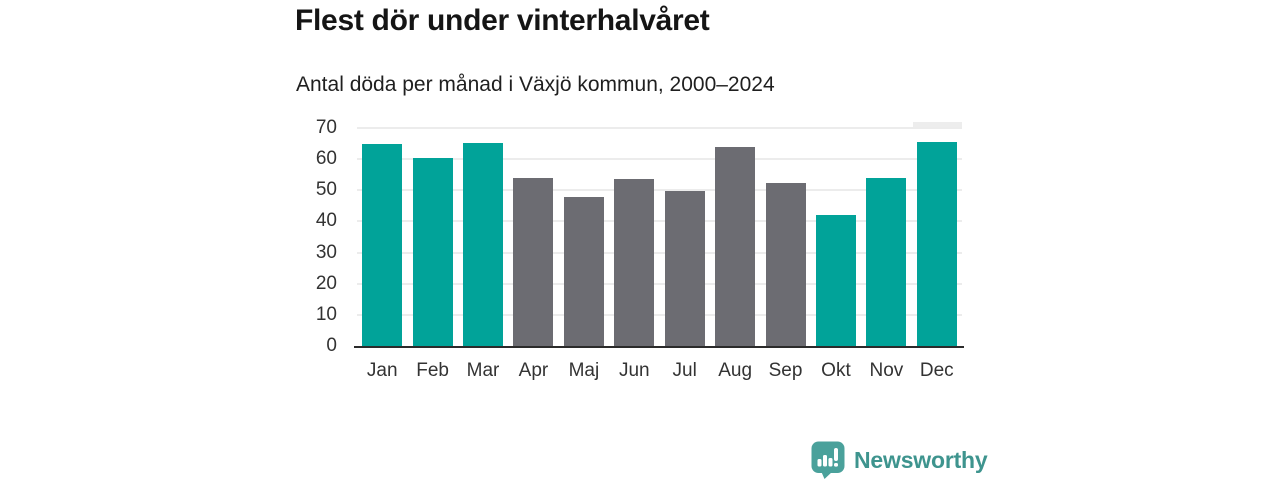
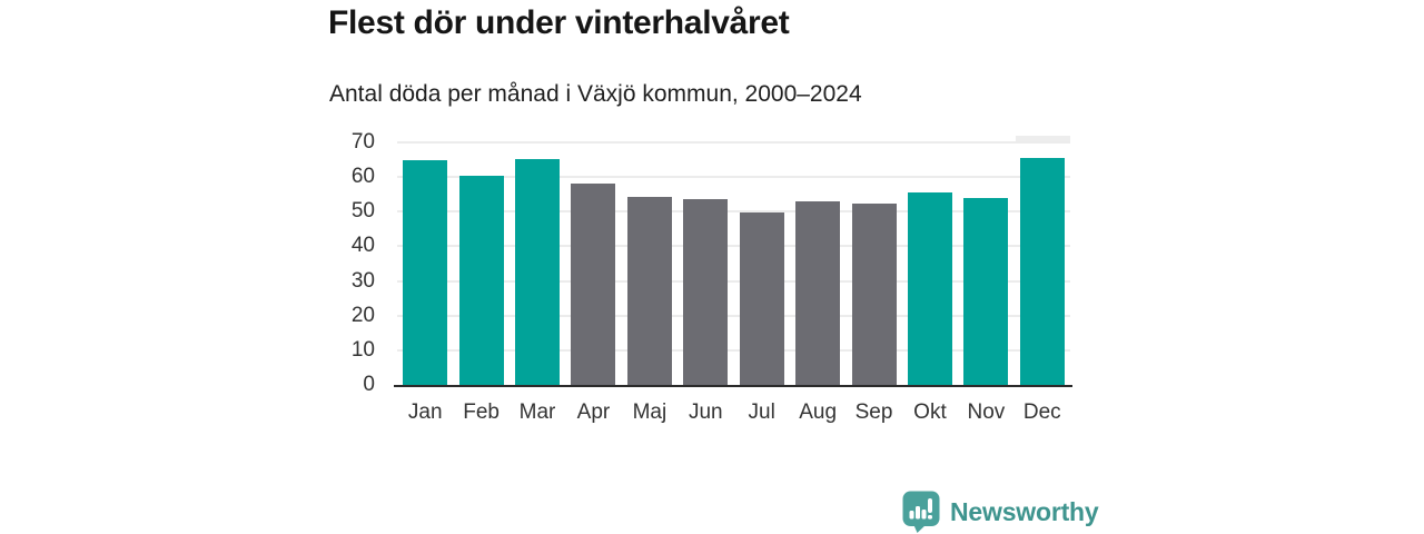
Apr: 54 -> 58
Maj: 48 -> 54
Aug: 64 -> 53
Okt: 42 -> 56
